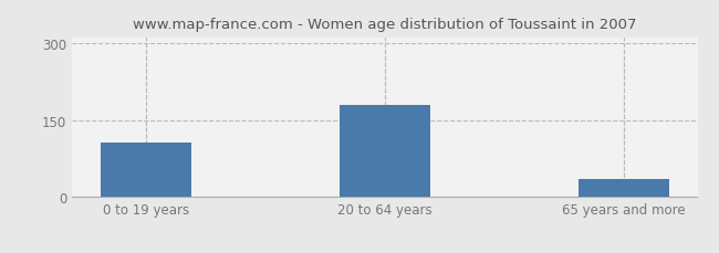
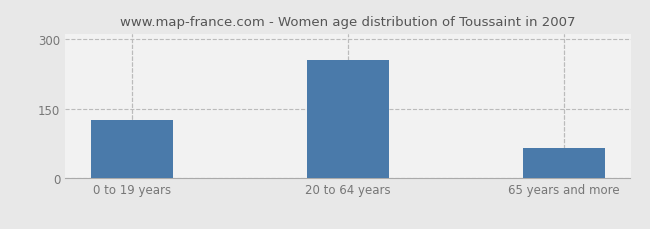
0 to 19 years: 107 -> 125
20 to 64 years: 180 -> 255
65 years and more: 35 -> 65
